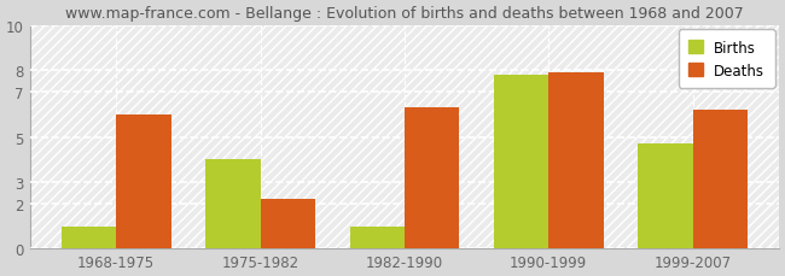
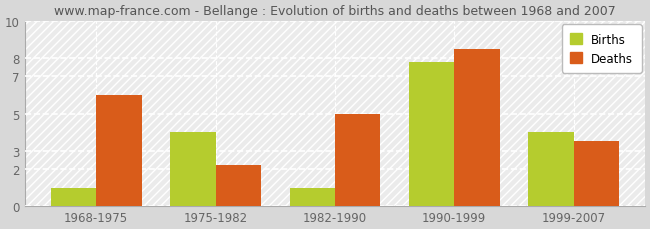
Deaths/1982-1990: 6.3 -> 5.0
Deaths/1990-1999: 7.9 -> 8.5
Births/1999-2007: 4.7 -> 4.0
Deaths/1999-2007: 6.2 -> 3.5
